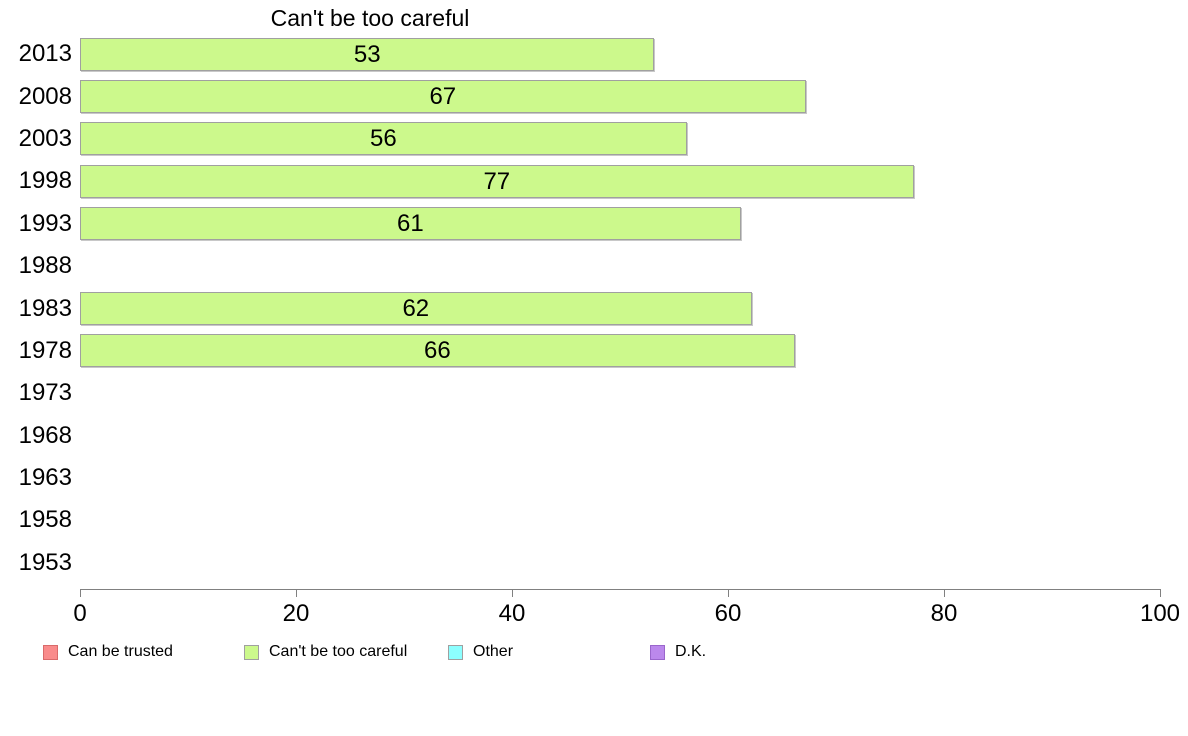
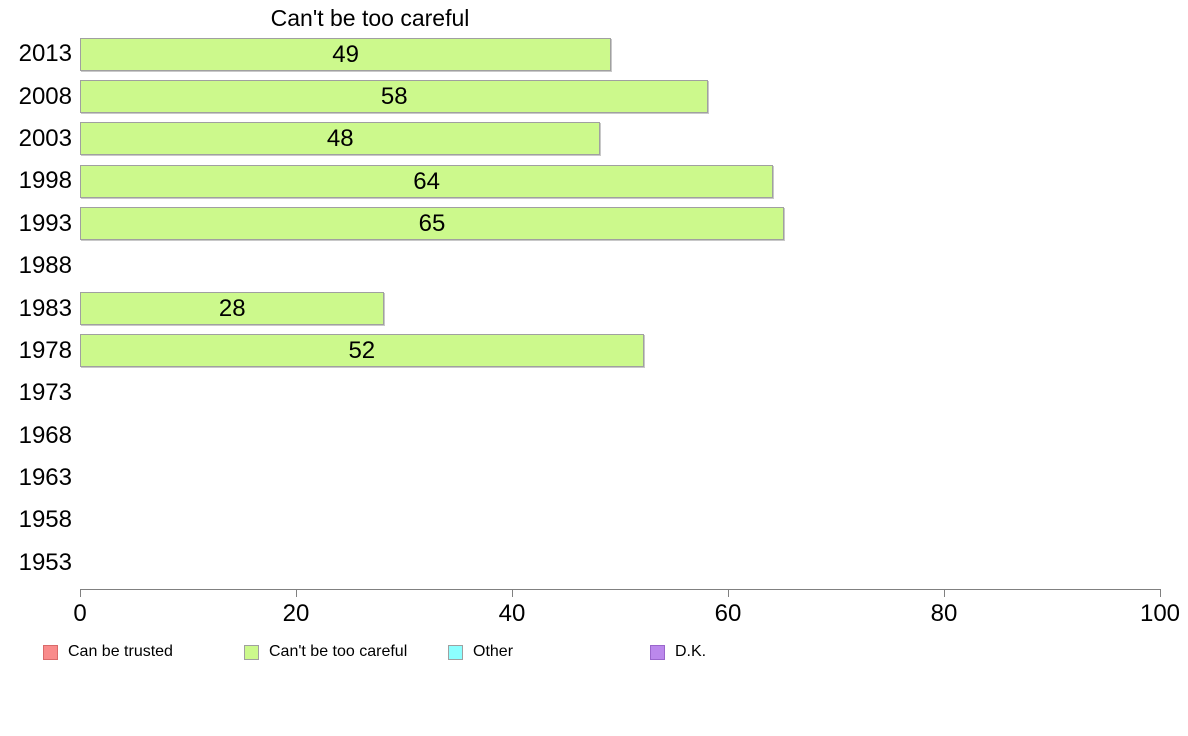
2013: 53 -> 49
2008: 67 -> 58
2003: 56 -> 48
1998: 77 -> 64
1993: 61 -> 65
1983: 62 -> 28
1978: 66 -> 52
